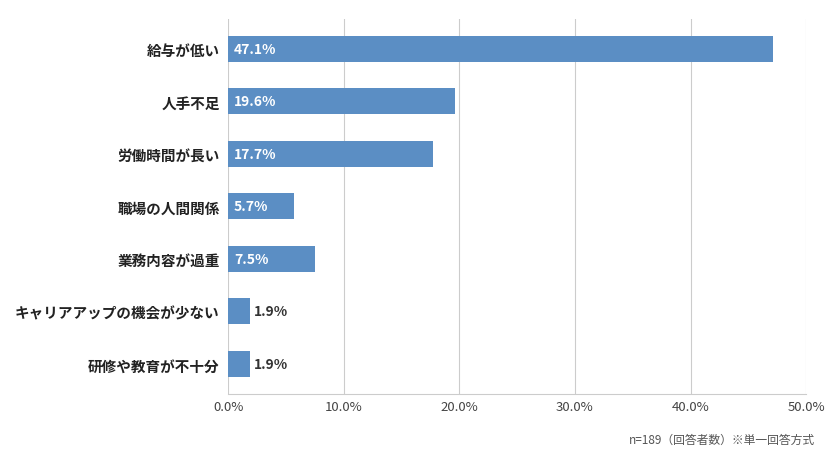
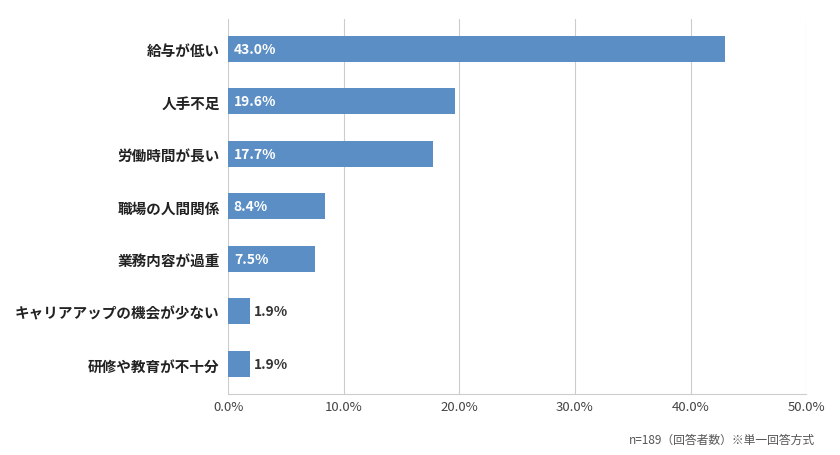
給与が低い: 47.1% -> 43.0%
職場の人間関係: 5.7% -> 8.4%
